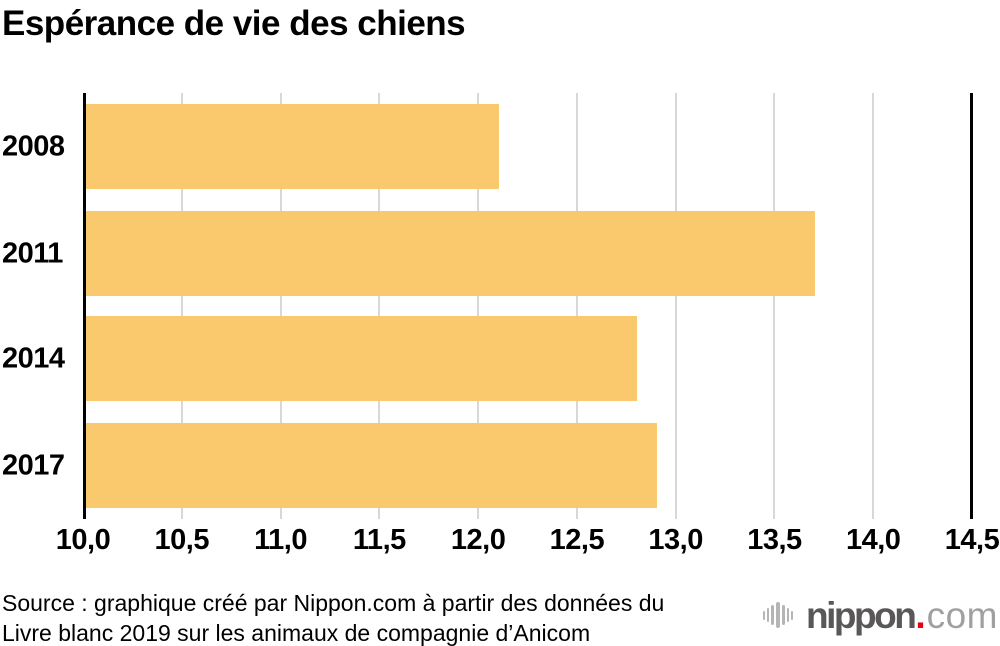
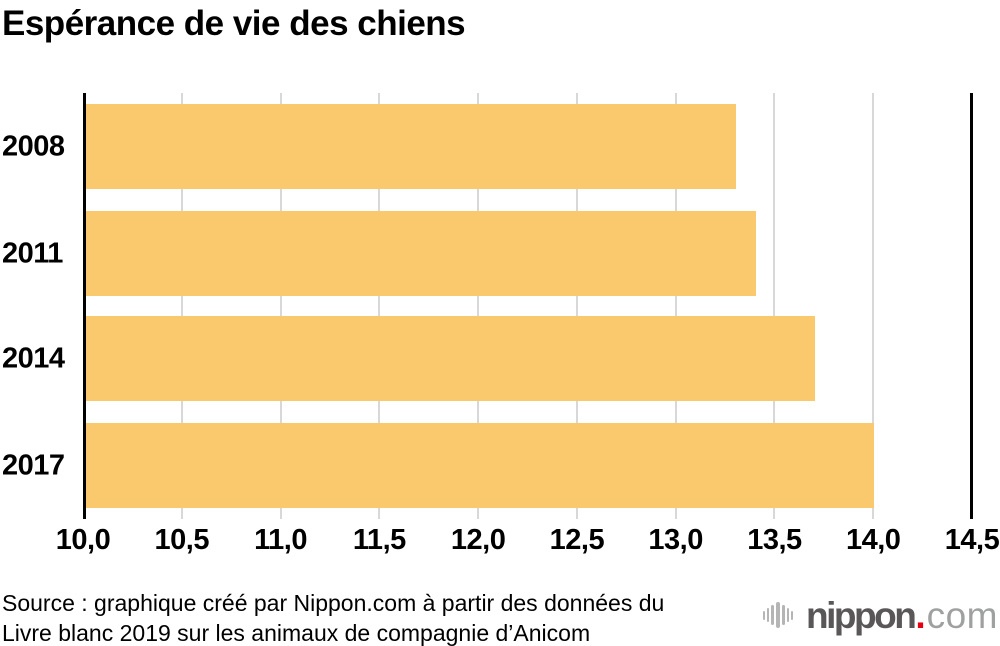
2008: 12,1 -> 13,3
2011: 13,7 -> 13,4
2014: 12,8 -> 13,7
2017: 12,9 -> 14,0
